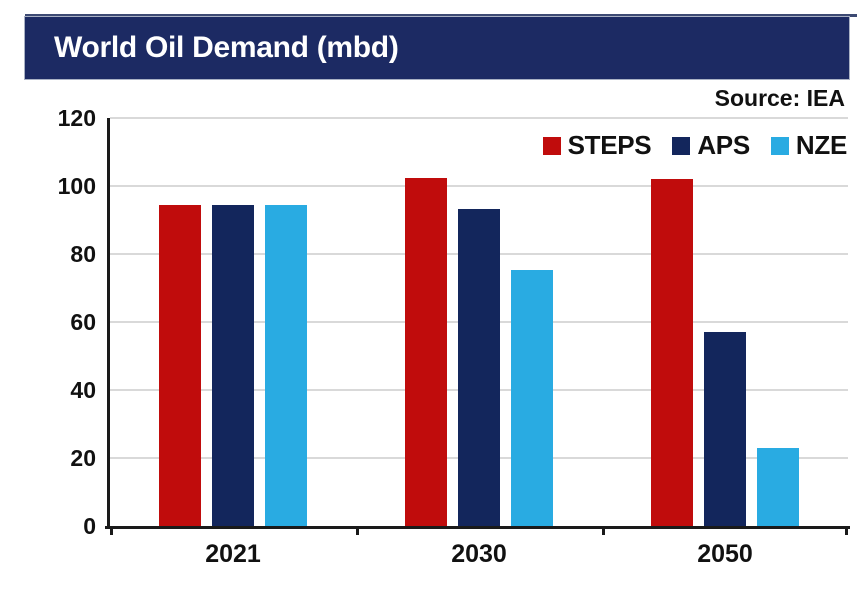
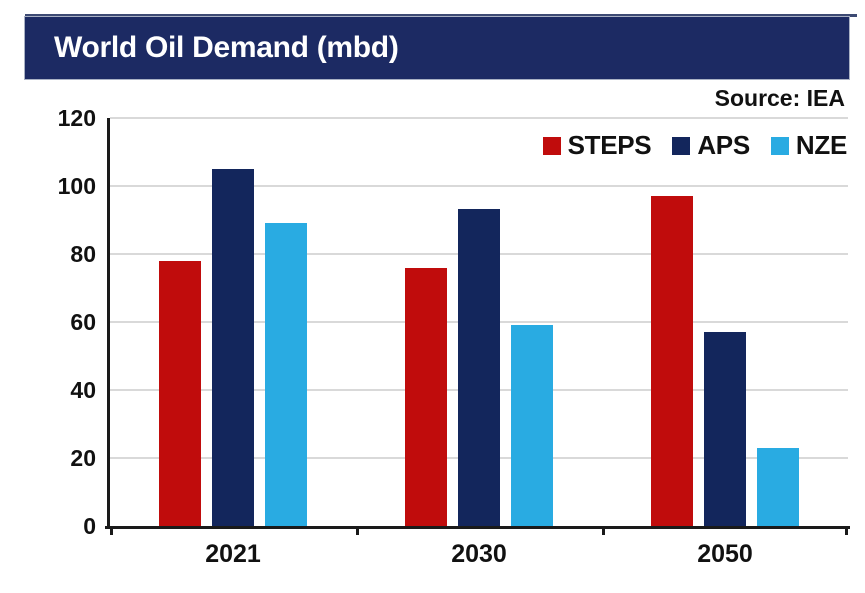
STEPS/2021: 94 -> 78
APS/2021: 94 -> 105
NZE/2021: 94 -> 89
STEPS/2030: 102 -> 76
NZE/2030: 75 -> 59
STEPS/2050: 102 -> 97
